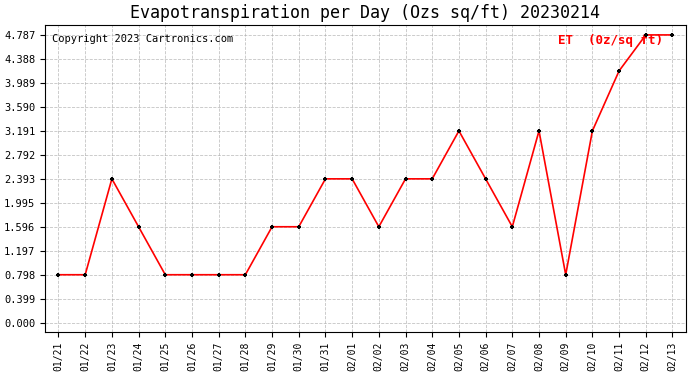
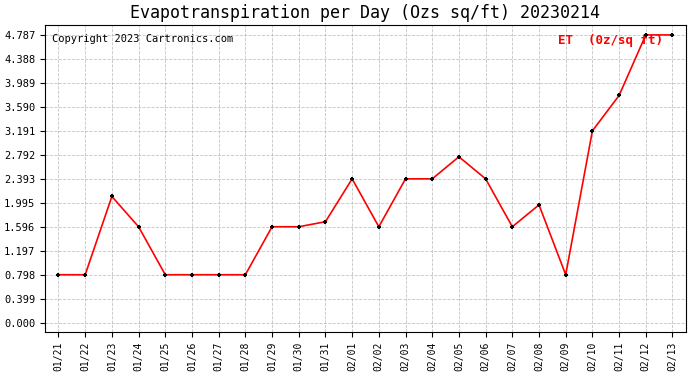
01/23: 2.39 -> 2.10
01/31: 2.39 -> 1.68
02/05: 3.19 -> 2.76
02/08: 3.19 -> 1.96
02/11: 4.19 -> 3.78
